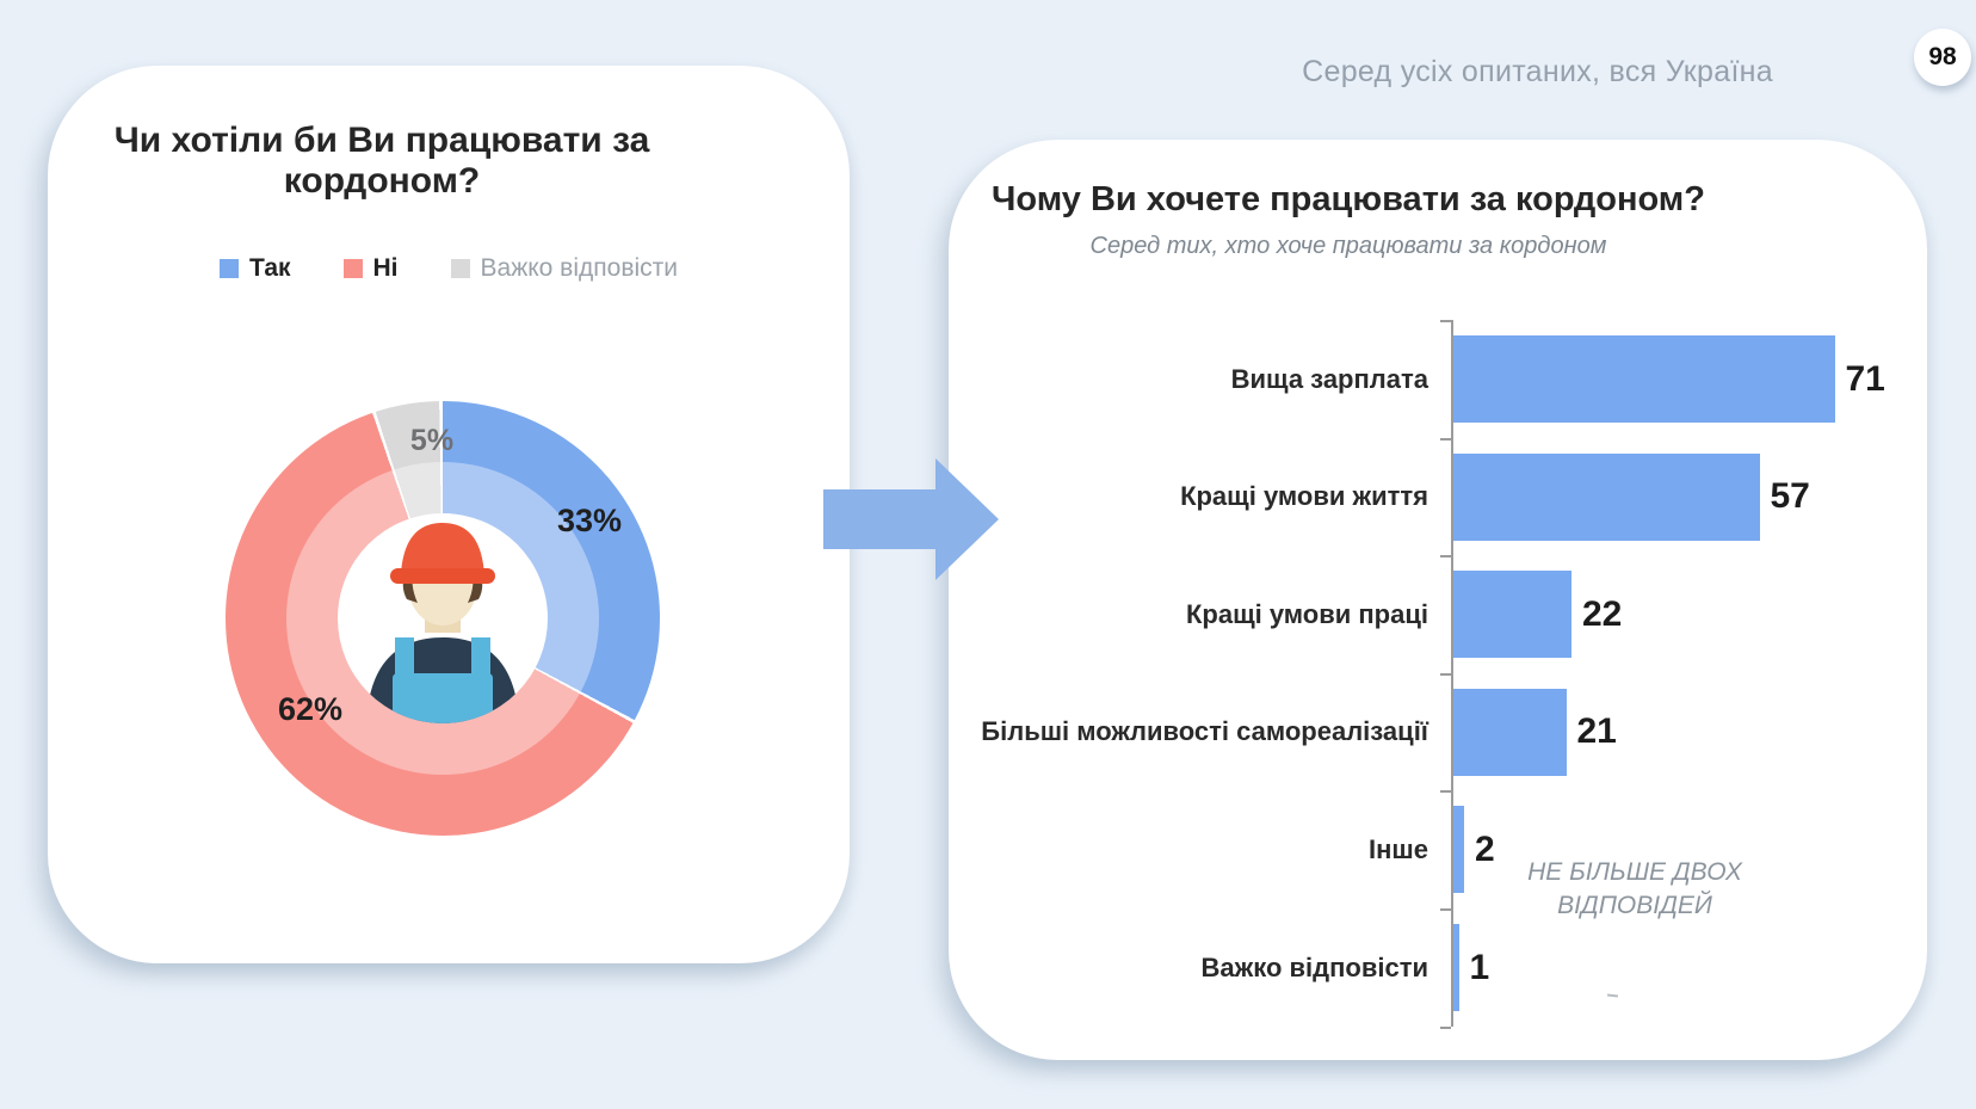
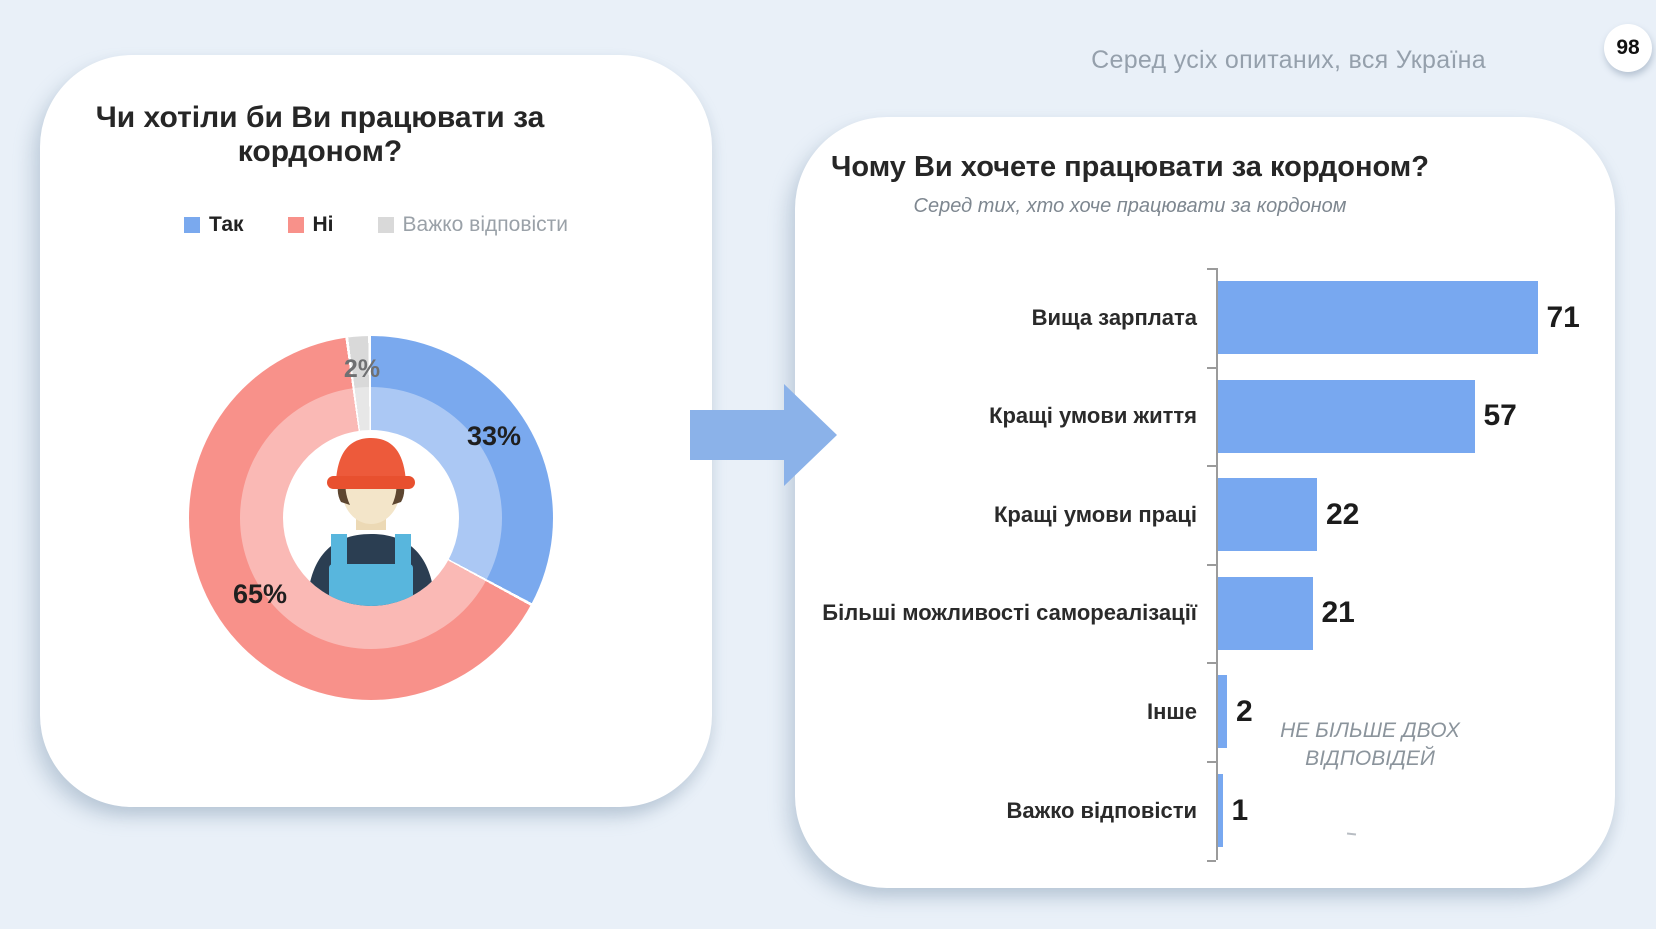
Чи хотіли би Ви працювати за кордоном?/Ні: 62% -> 65%
Чи хотіли би Ви працювати за кордоном?/Важко відповісти: 5% -> 2%
